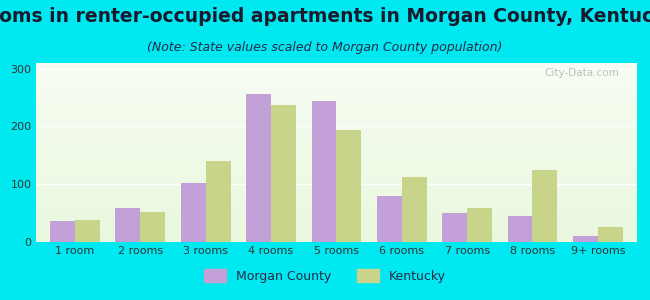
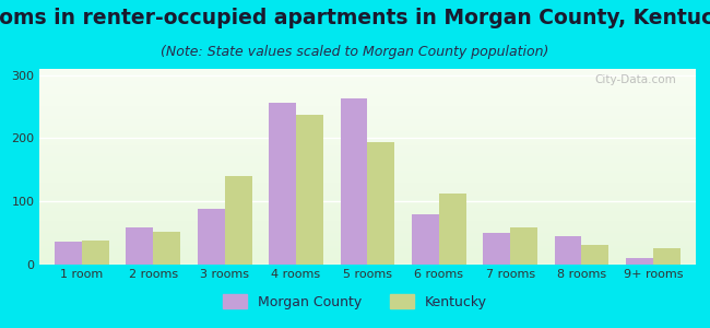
Morgan County/3 rooms: 102 -> 87
Morgan County/5 rooms: 244 -> 263
Kentucky/8 rooms: 124 -> 30
